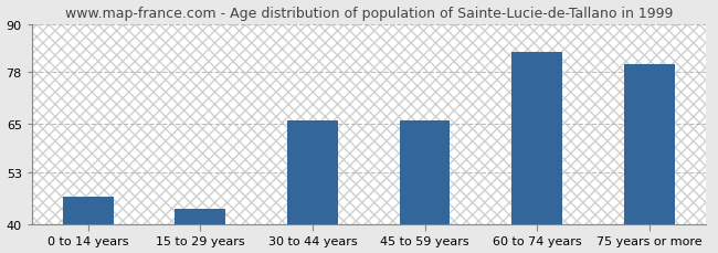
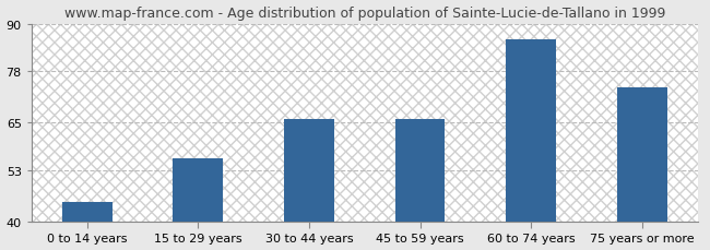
0 to 14 years: 47 -> 45
15 to 29 years: 44 -> 56
60 to 74 years: 83 -> 86
75 years or more: 80 -> 74
